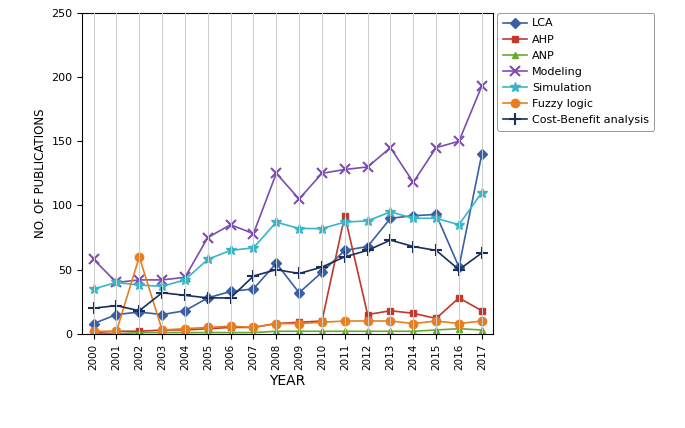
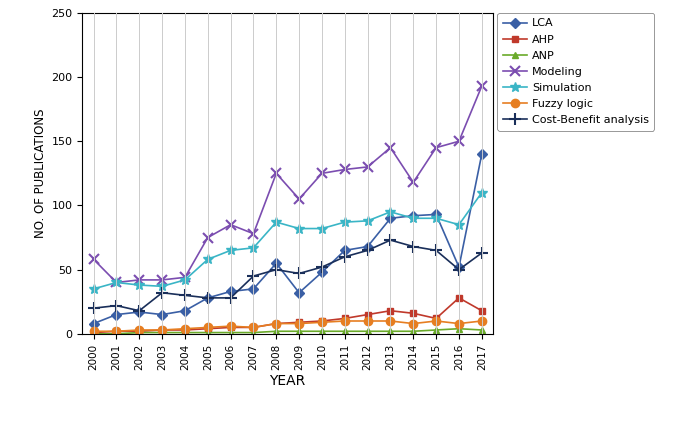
Fuzzy logic/2002: 60 -> 3
AHP/2011: 92 -> 12
